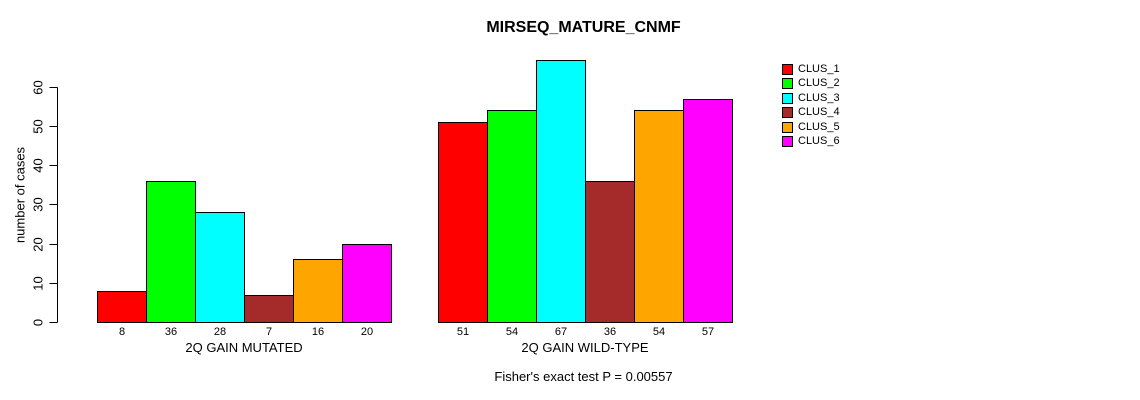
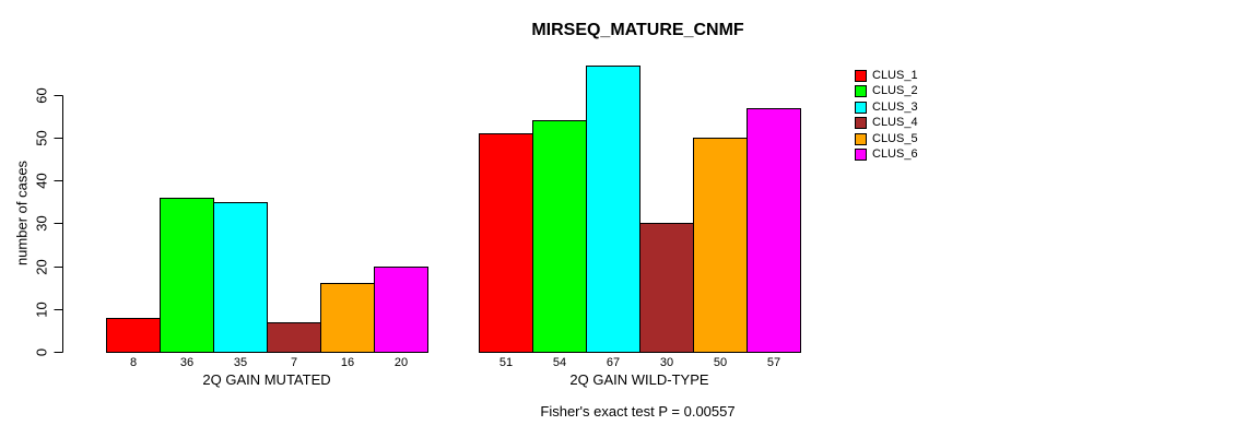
CLUS_3/2Q GAIN MUTATED: 28 -> 35
CLUS_4/2Q GAIN WILD-TYPE: 36 -> 30
CLUS_5/2Q GAIN WILD-TYPE: 54 -> 50
